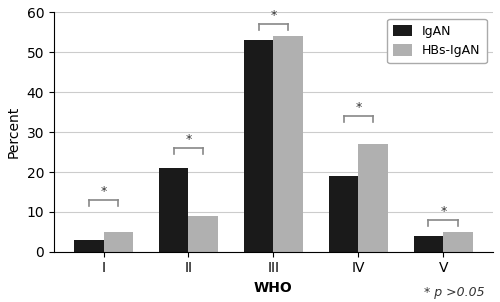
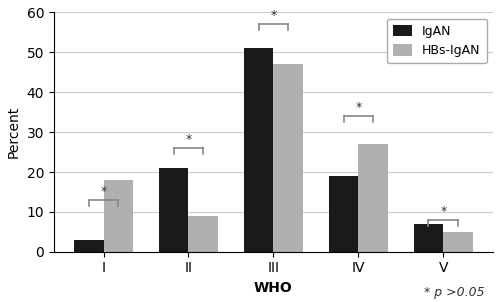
HBs-IgAN/I: 5 -> 18
IgAN/III: 53 -> 51
HBs-IgAN/III: 54 -> 47
IgAN/V: 4 -> 7
